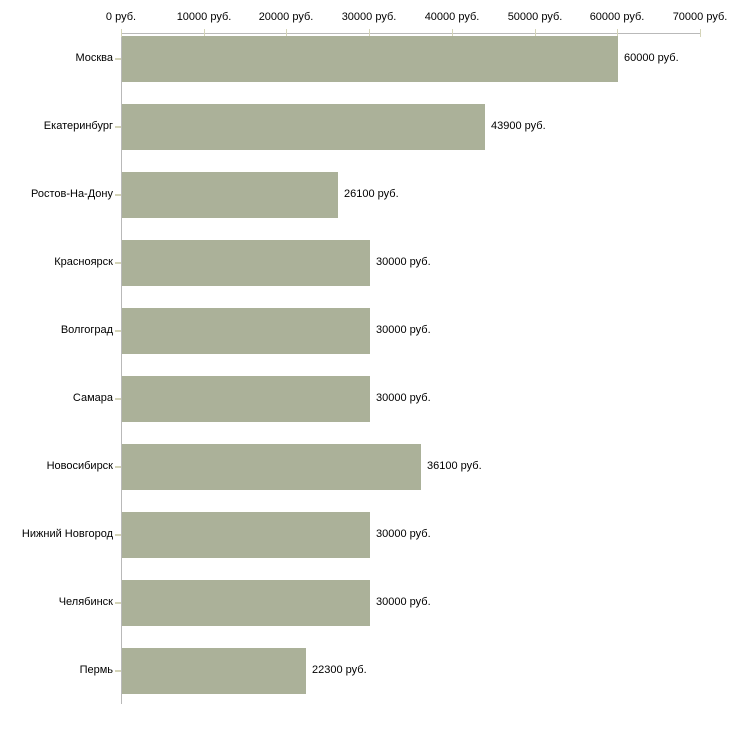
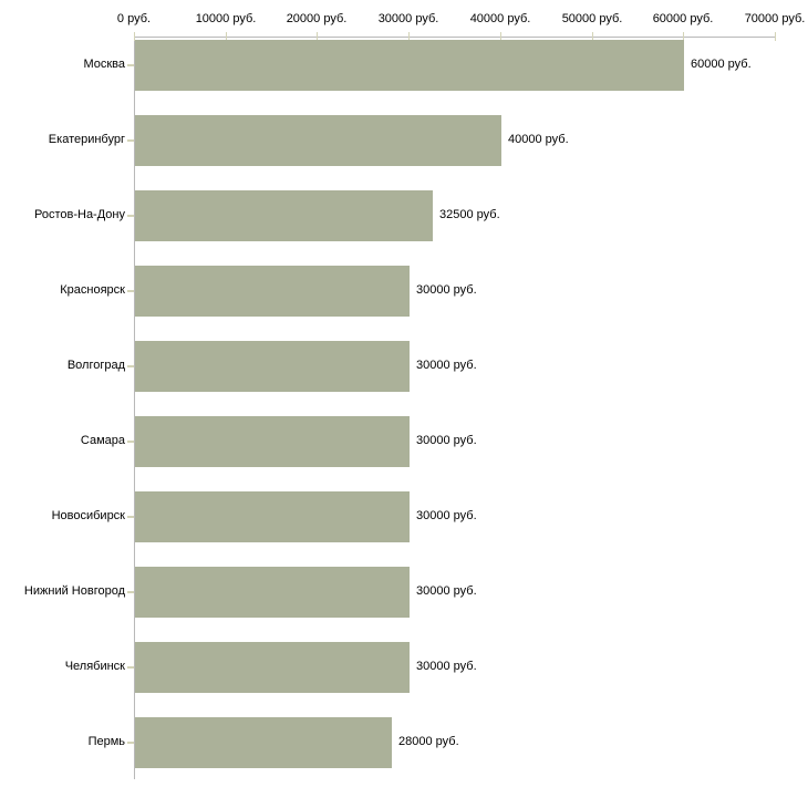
Екатеринбург: 43900 -> 40000
Ростов-На-Дону: 26100 -> 32500
Новосибирск: 36100 -> 30000
Пермь: 22300 -> 28000
